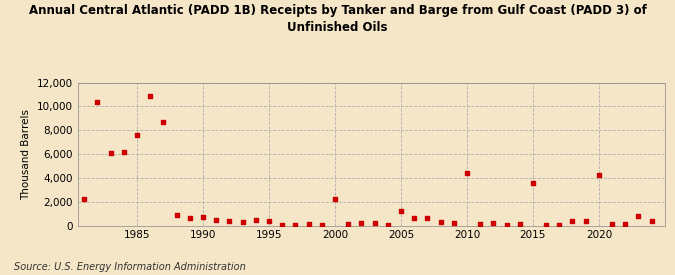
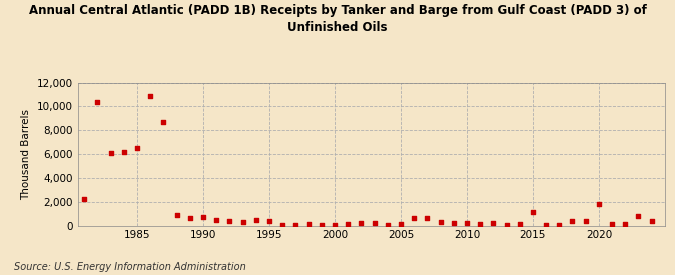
1985: 7,600 -> 6,500
2000: 2,200 -> 0
2005: 1,200 -> 100
2010: 4,400 -> 200
2015: 3,600 -> 1,100
2020: 4,200 -> 1,800
